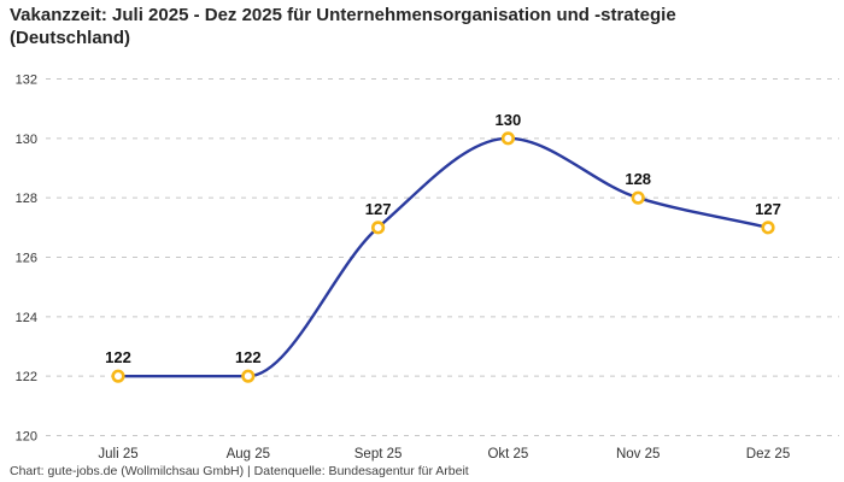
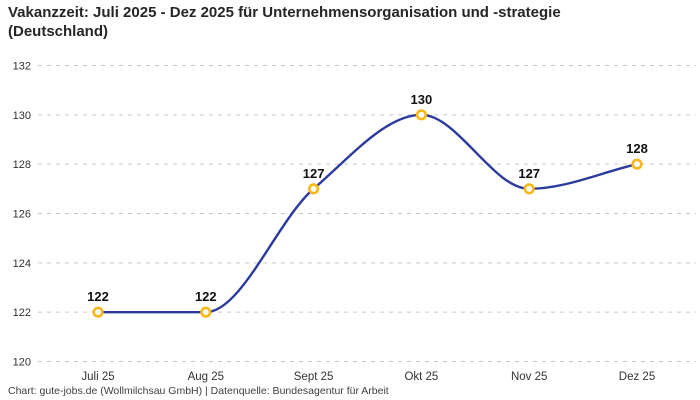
Nov 25: 128 -> 127
Dez 25: 127 -> 128
